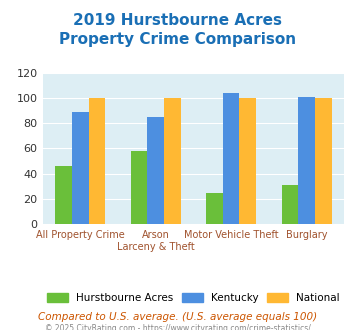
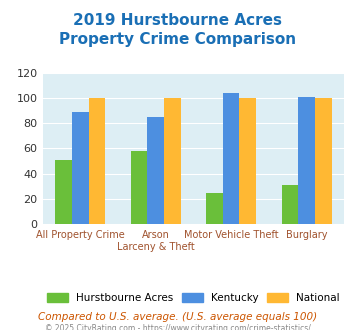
Hurstbourne Acres/All Property Crime: 46 -> 51
